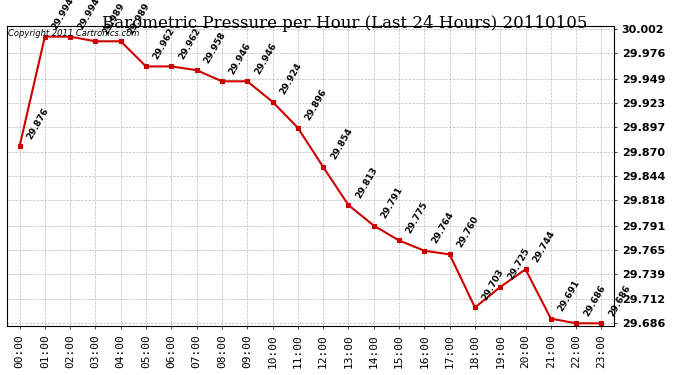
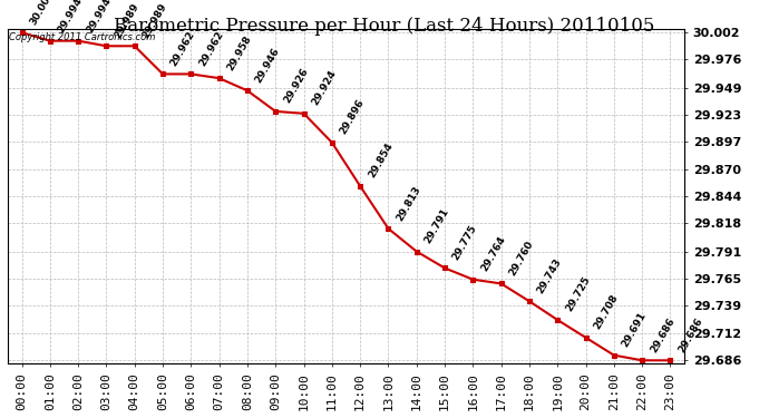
00:00: 29.876 -> 30.002
09:00: 29.946 -> 29.926
18:00: 29.703 -> 29.743
20:00: 29.744 -> 29.708
